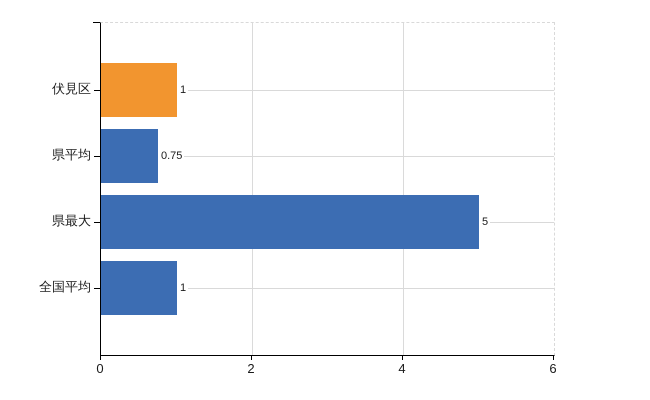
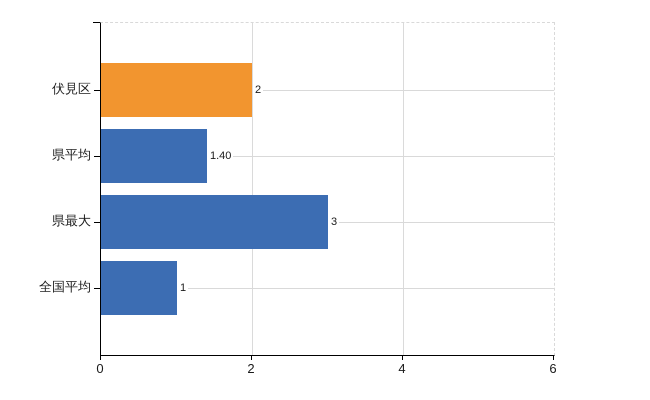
伏見区: 1 -> 2
県平均: 0.75 -> 1.40
県最大: 5 -> 3
